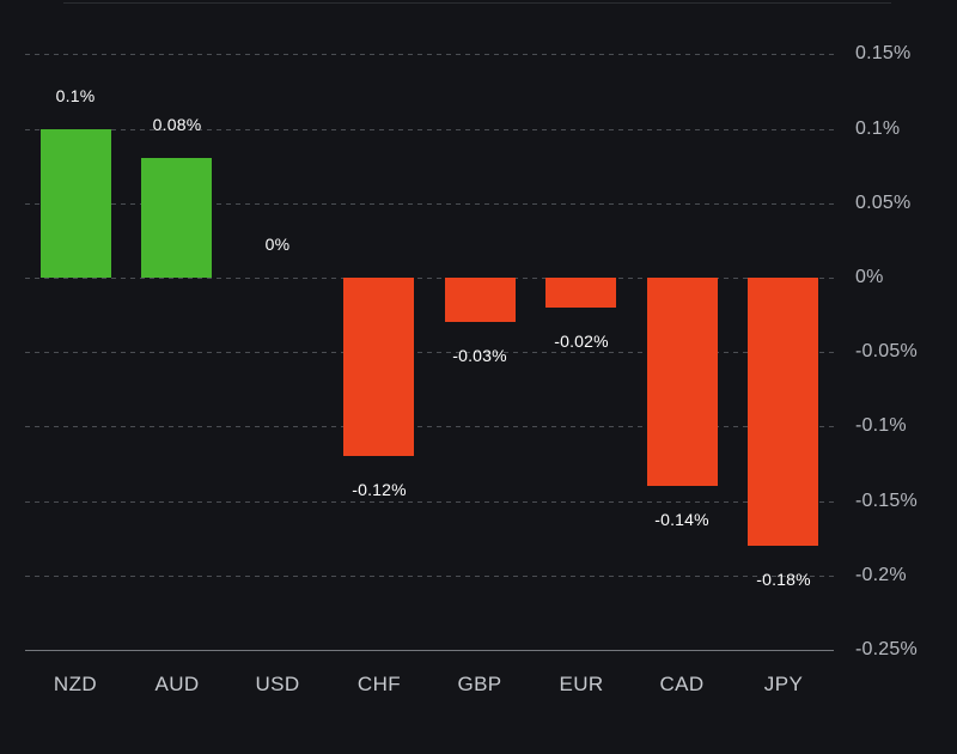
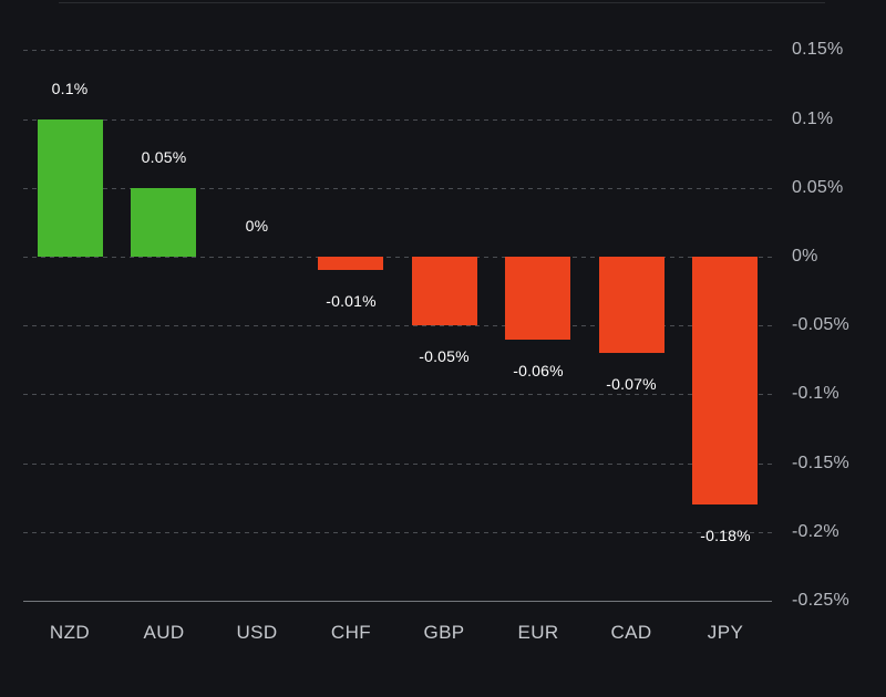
AUD: 0.08% -> 0.05%
CHF: -0.12% -> -0.01%
GBP: -0.03% -> -0.05%
EUR: -0.02% -> -0.06%
CAD: -0.14% -> -0.07%
